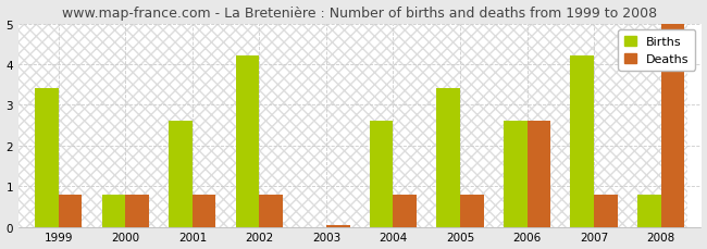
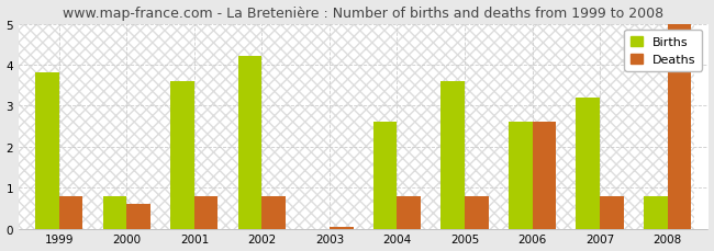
Births/1999: 3.4 -> 3.8
Deaths/2000: 0.80 -> 0.60
Births/2001: 2.6 -> 3.6
Births/2005: 3.4 -> 3.6
Births/2007: 4.2 -> 3.2
